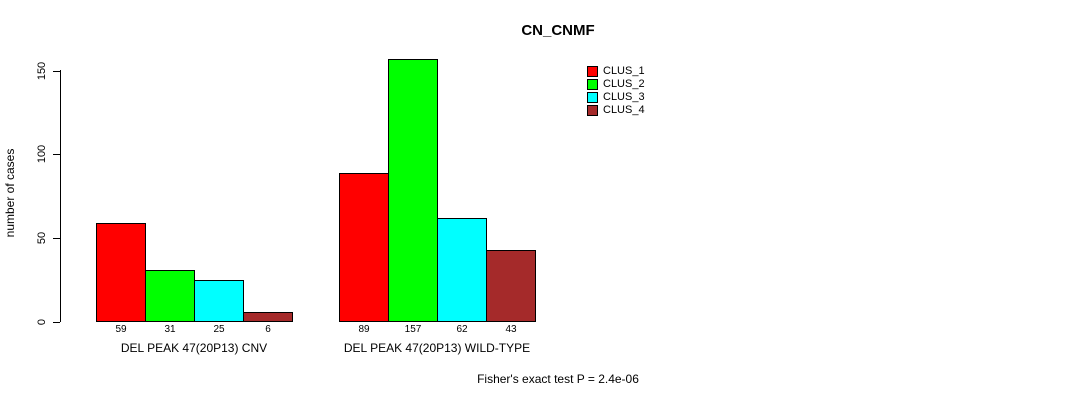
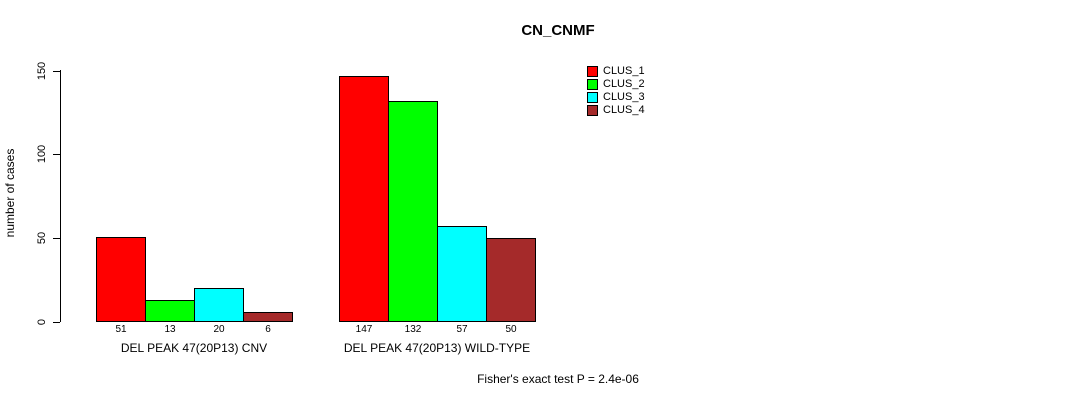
CLUS_1/DEL PEAK 47(20P13) CNV: 59 -> 51
CLUS_2/DEL PEAK 47(20P13) CNV: 31 -> 13
CLUS_3/DEL PEAK 47(20P13) CNV: 25 -> 20
CLUS_1/DEL PEAK 47(20P13) WILD-TYPE: 89 -> 147
CLUS_2/DEL PEAK 47(20P13) WILD-TYPE: 157 -> 132
CLUS_3/DEL PEAK 47(20P13) WILD-TYPE: 62 -> 57
CLUS_4/DEL PEAK 47(20P13) WILD-TYPE: 43 -> 50
